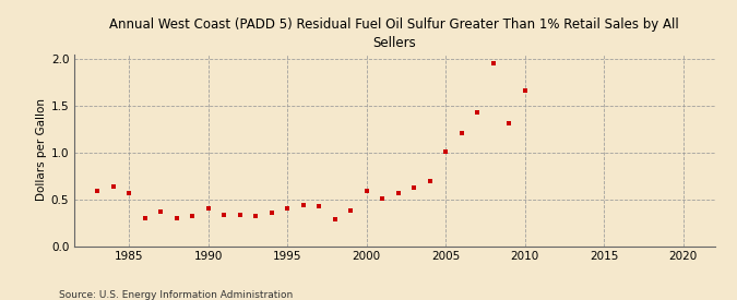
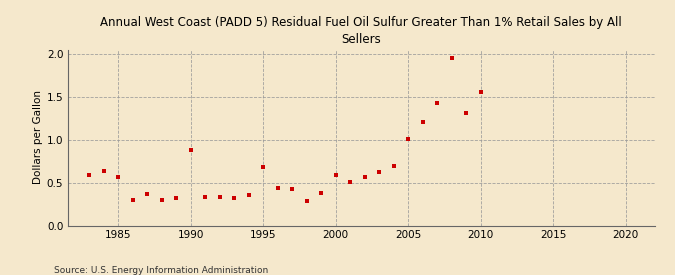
1990: 0.40 -> 0.88
1995: 0.40 -> 0.68
2010: 1.66 -> 1.56
